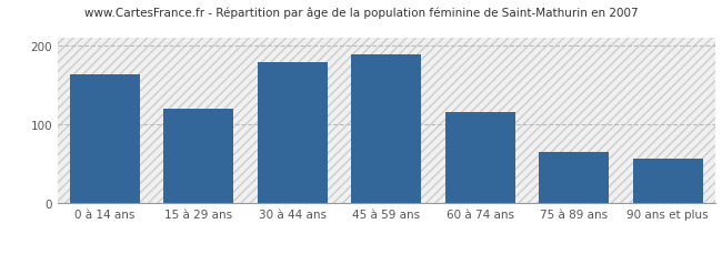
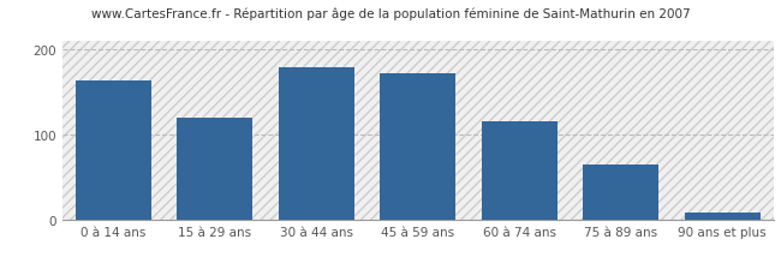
45 à 59 ans: 188 -> 172
90 ans et plus: 56 -> 8
